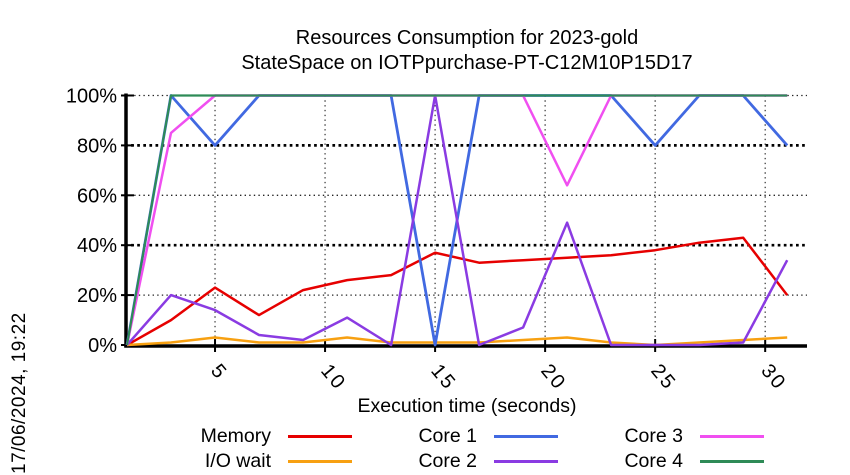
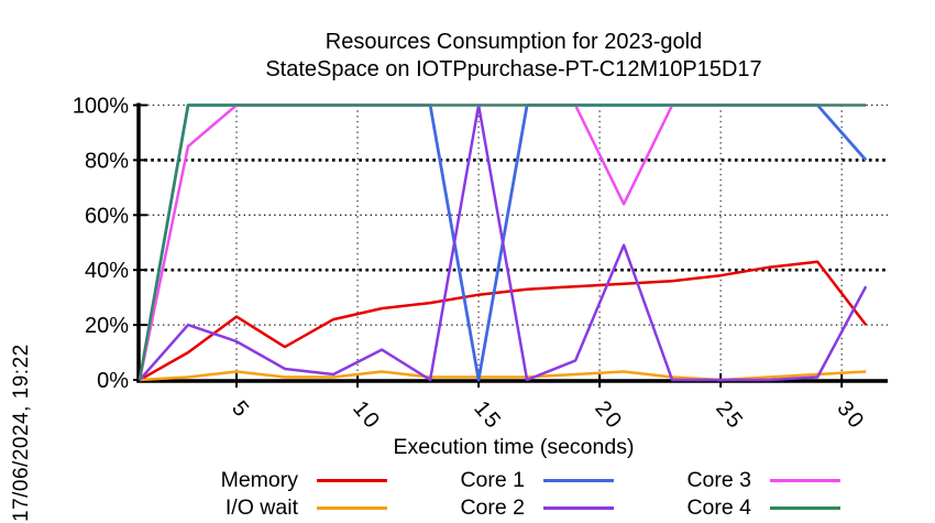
Core 1/5: 80% -> 100%
Memory/15: 37% -> 31%
Core 1/25: 80% -> 100%
